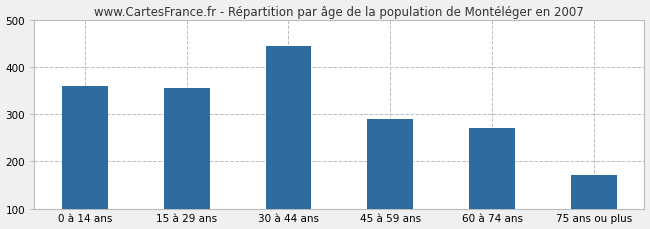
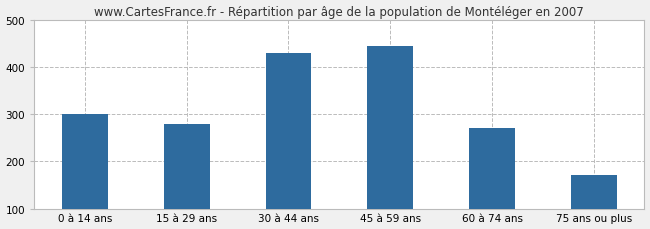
0 à 14 ans: 360 -> 300
15 à 29 ans: 355 -> 280
30 à 44 ans: 445 -> 430
45 à 59 ans: 290 -> 445
